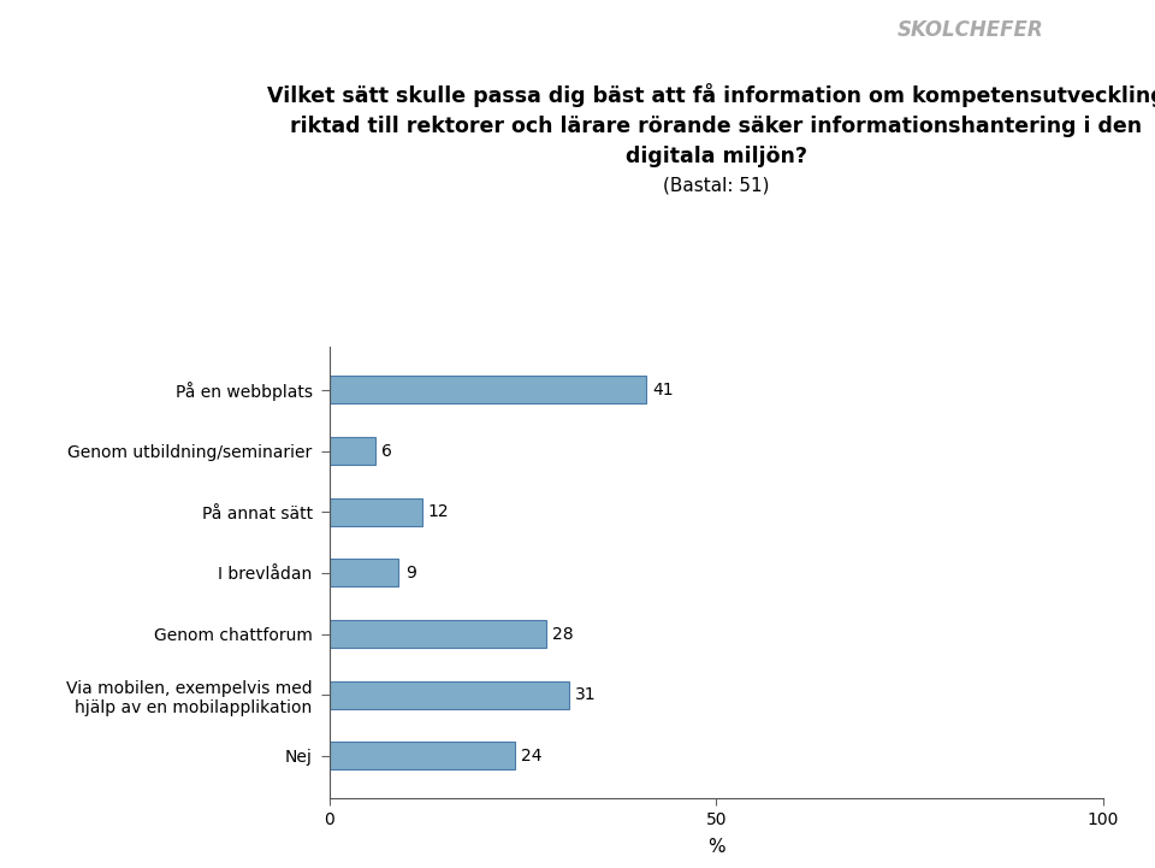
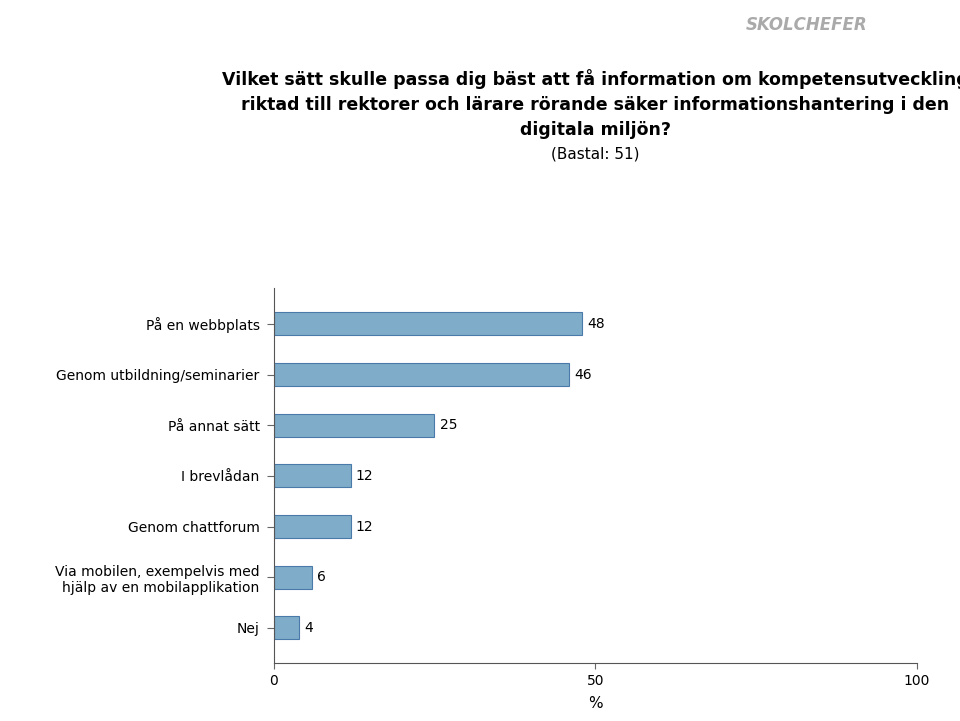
På en webbplats: 41 -> 48
Genom utbildning/seminarier: 6 -> 46
På annat sätt: 12 -> 25
I brevlådan: 9 -> 12
Genom chattforum: 28 -> 12
Via mobilen, exempelvis med hjälp av en mobilapplikation: 31 -> 6
Nej: 24 -> 4
